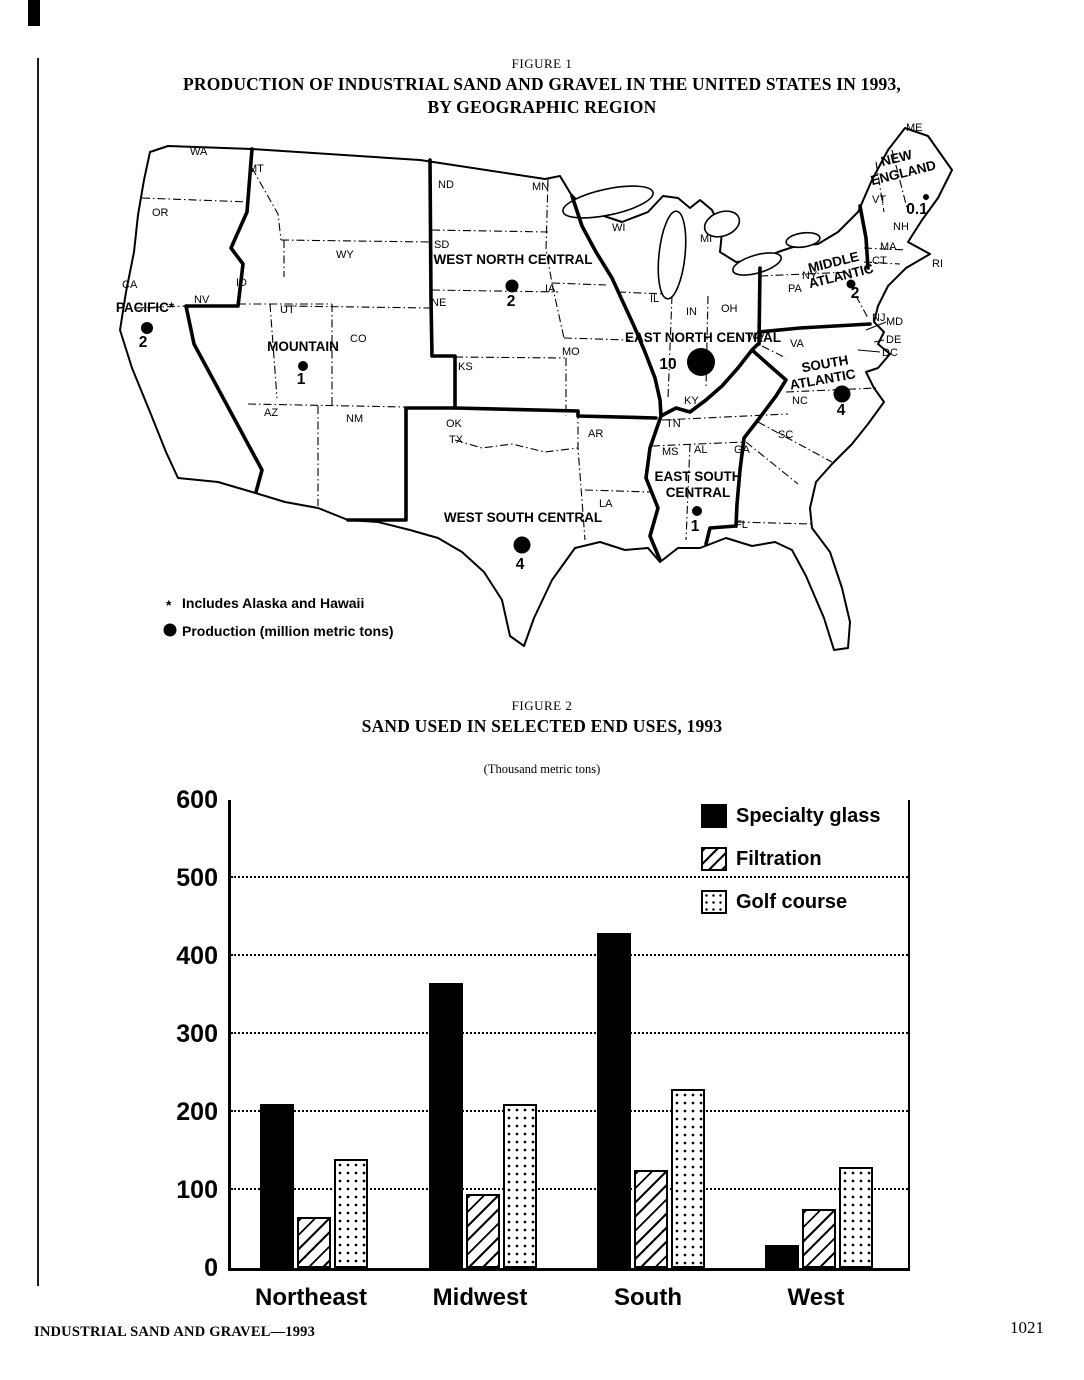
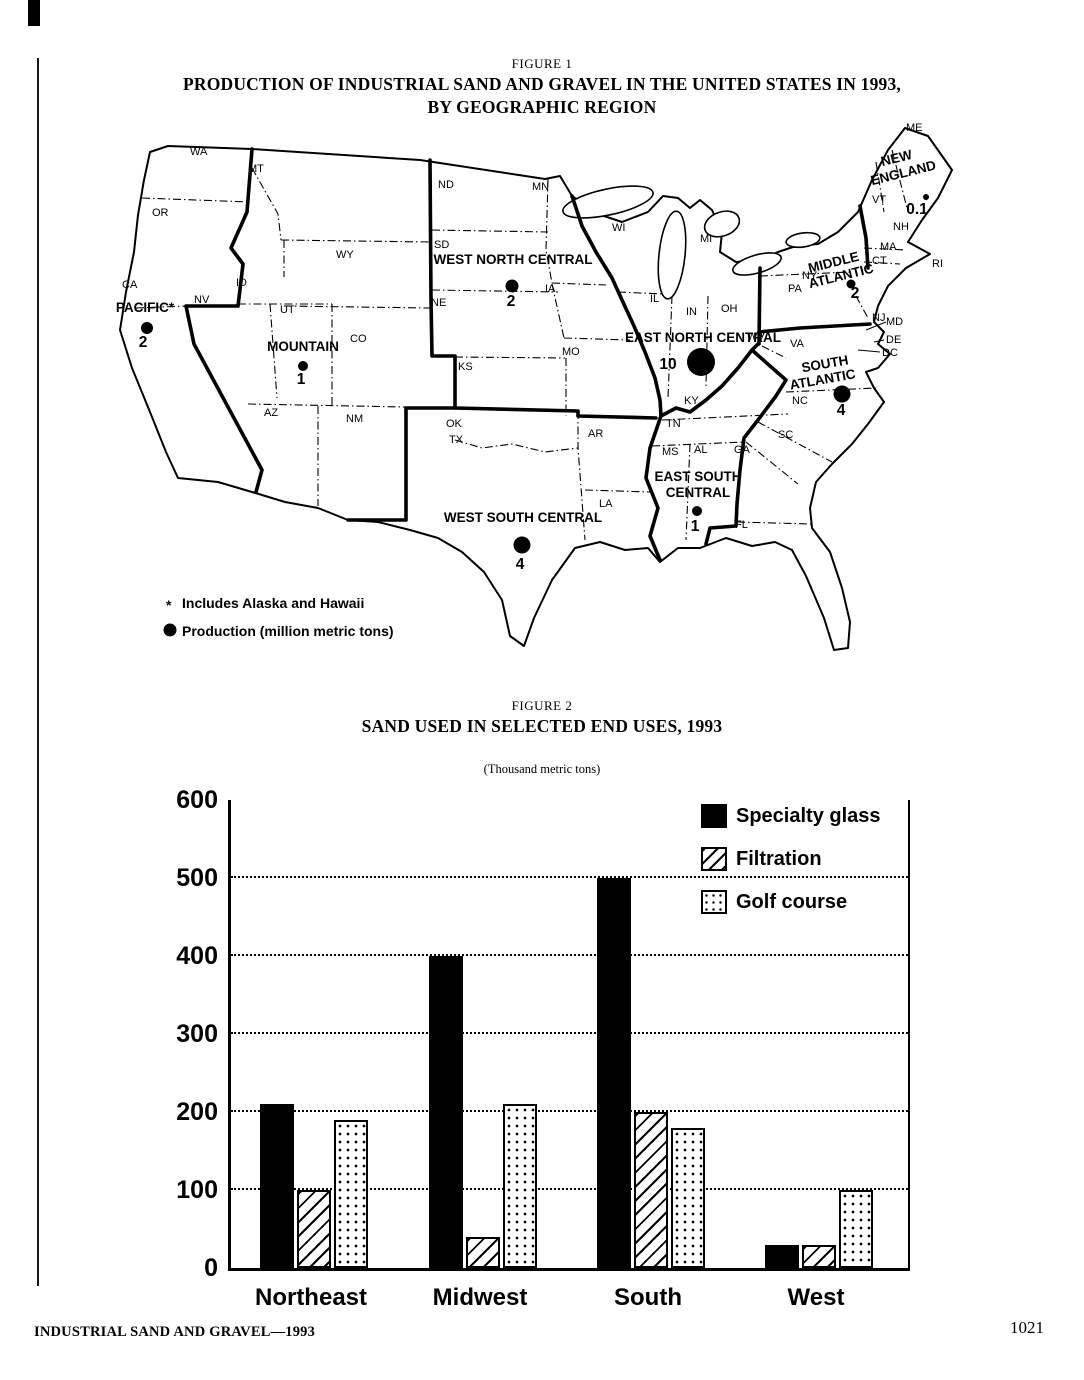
Filtration/Northeast: 60 -> 100
Golf course/Northeast: 140 -> 190
Specialty glass/Midwest: 360 -> 400
Filtration/Midwest: 100 -> 40
Specialty glass/South: 430 -> 500
Filtration/South: 120 -> 200
Golf course/South: 230 -> 180
Filtration/West: 80 -> 30
Golf course/West: 130 -> 100
